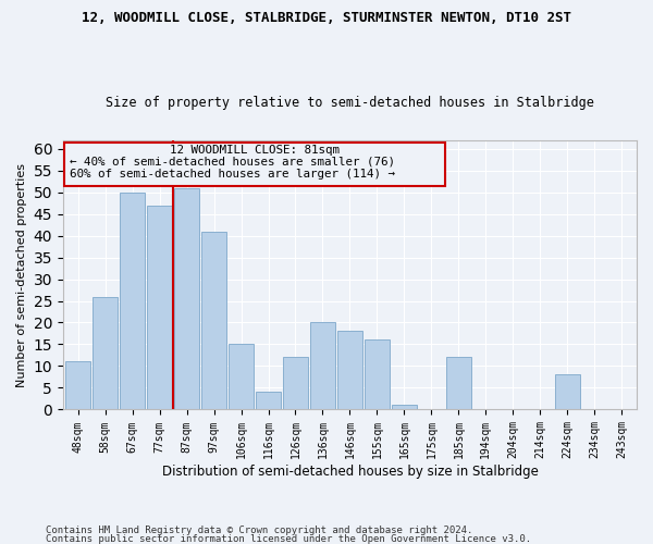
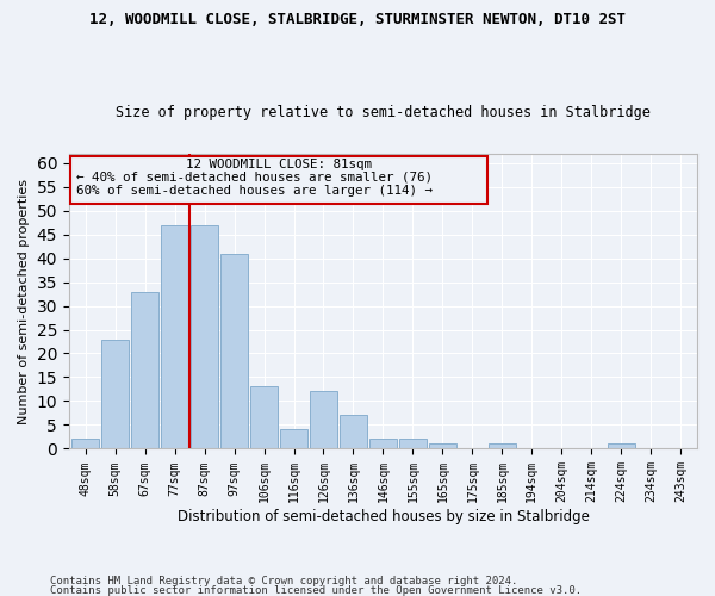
48sqm: 11 -> 2
58sqm: 26 -> 23
67sqm: 50 -> 33
87sqm: 51 -> 47
106sqm: 15 -> 13
136sqm: 20 -> 7
146sqm: 18 -> 2
155sqm: 16 -> 2
185sqm: 12 -> 1
224sqm: 8 -> 1
